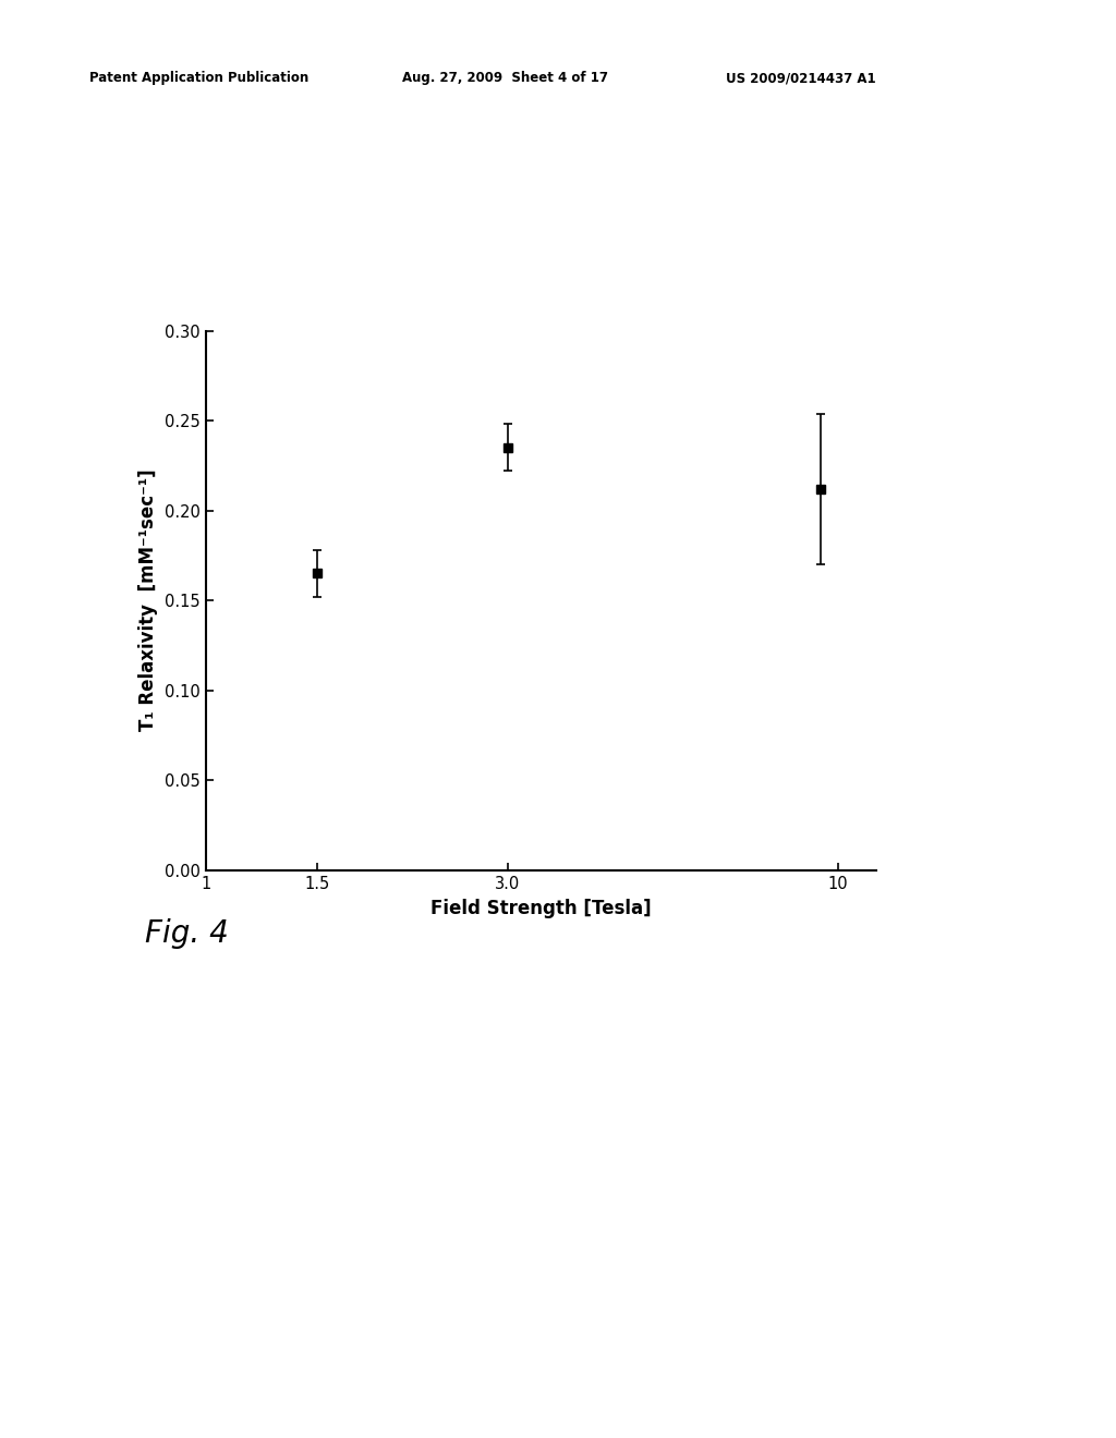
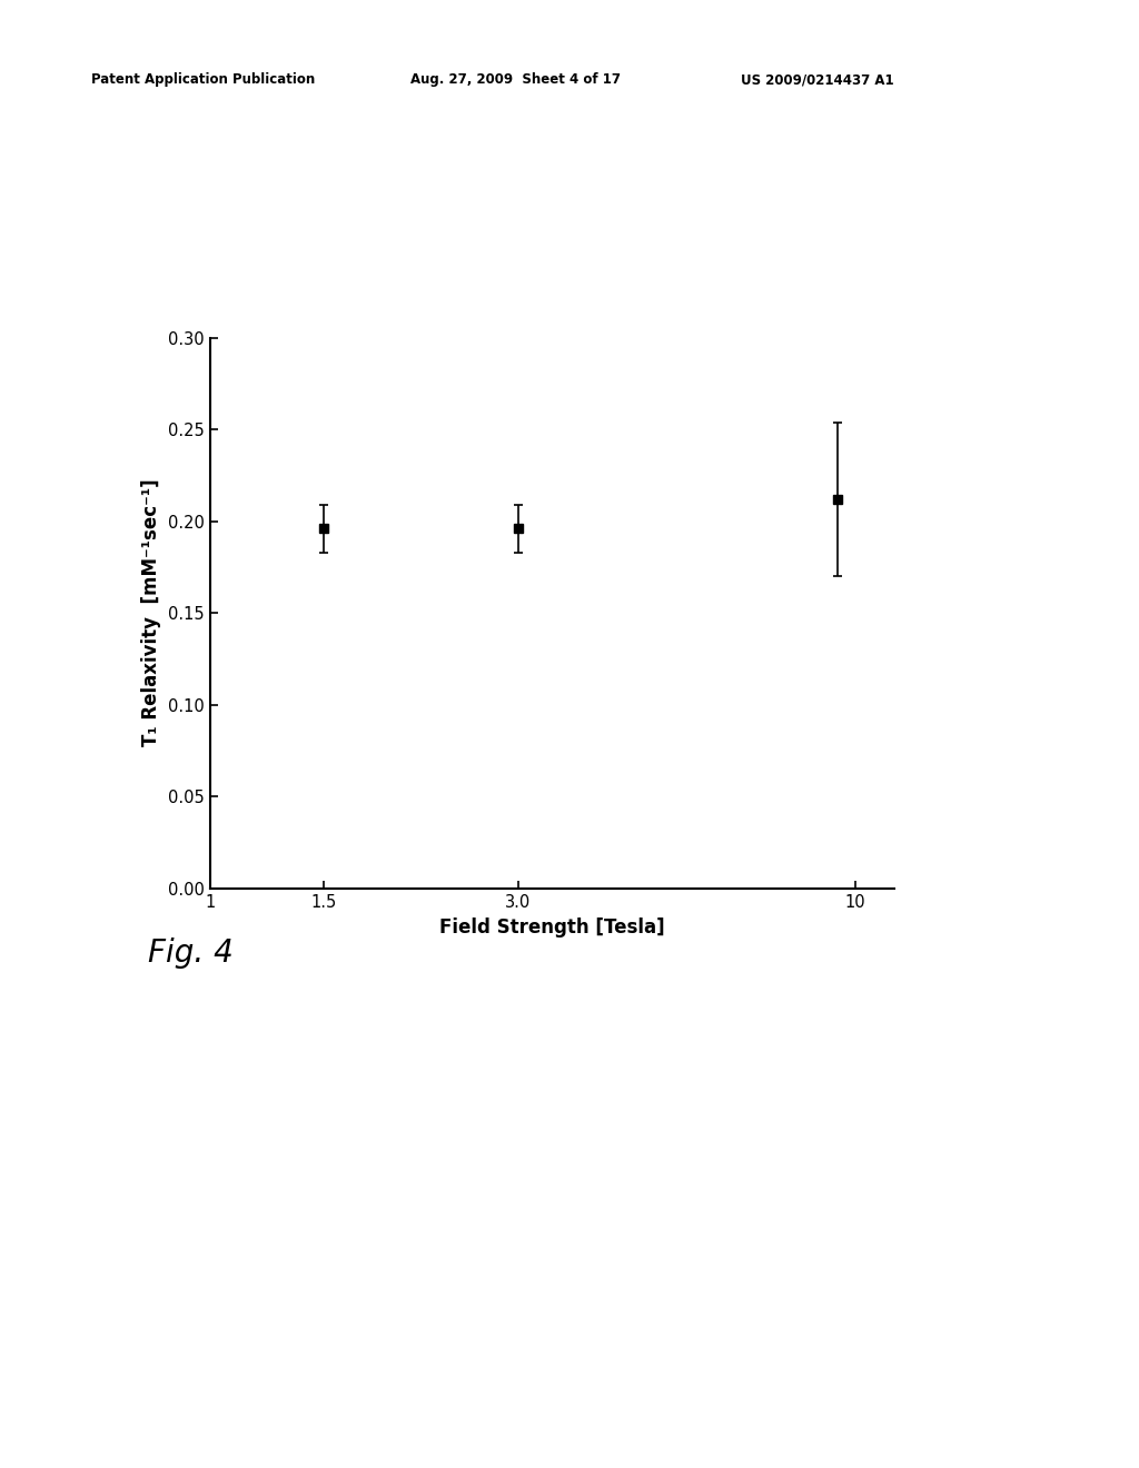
1.5: 0.165 -> 0.196
3.0: 0.235 -> 0.196
